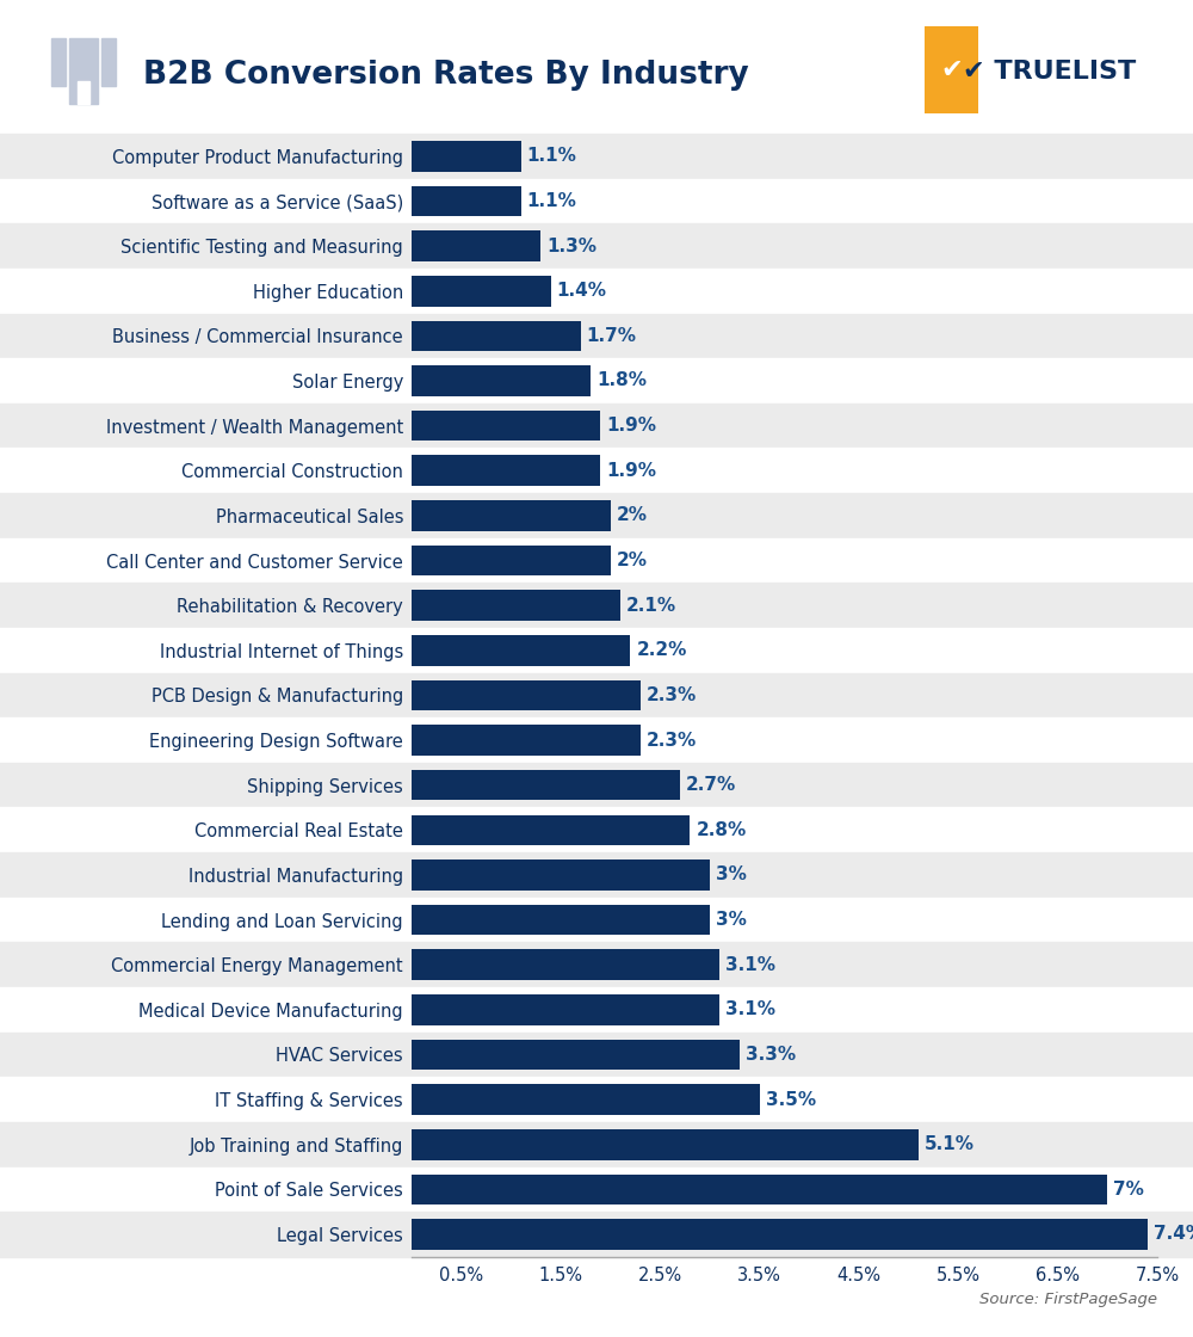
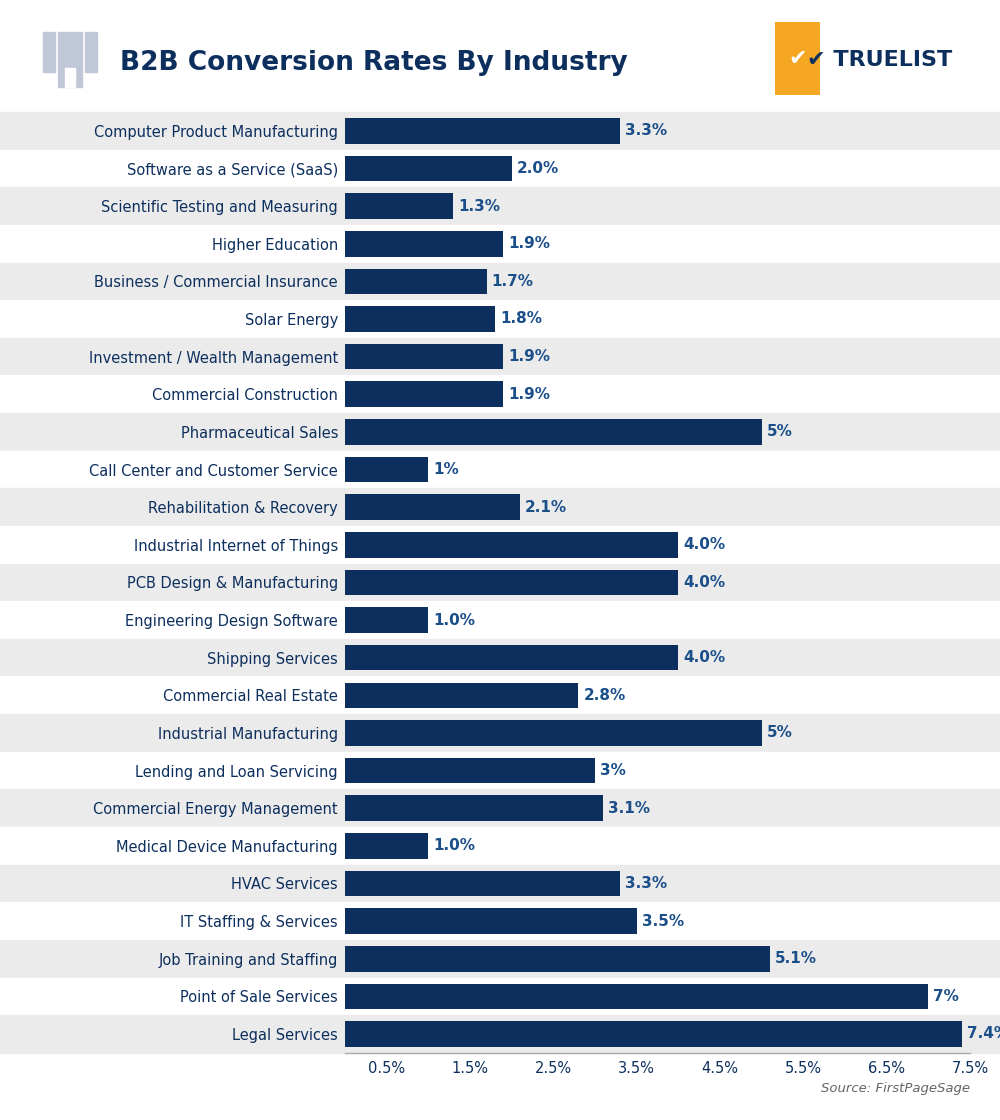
Computer Product Manufacturing: 1.1% -> 3.3%
Software as a Service (SaaS): 1.1% -> 2.0%
Higher Education: 1.4% -> 1.9%
Pharmaceutical Sales: 2% -> 5%
Call Center and Customer Service: 2% -> 1%
Industrial Internet of Things: 2.2% -> 4.0%
PCB Design & Manufacturing: 2.3% -> 4.0%
Engineering Design Software: 2.3% -> 1.0%
Shipping Services: 2.7% -> 4.0%
Industrial Manufacturing: 3% -> 5%
Medical Device Manufacturing: 3.1% -> 1.0%
